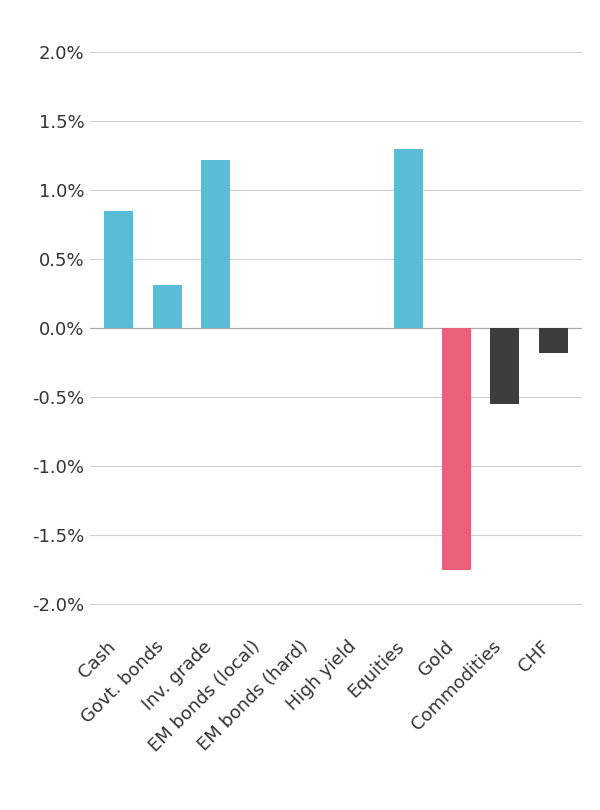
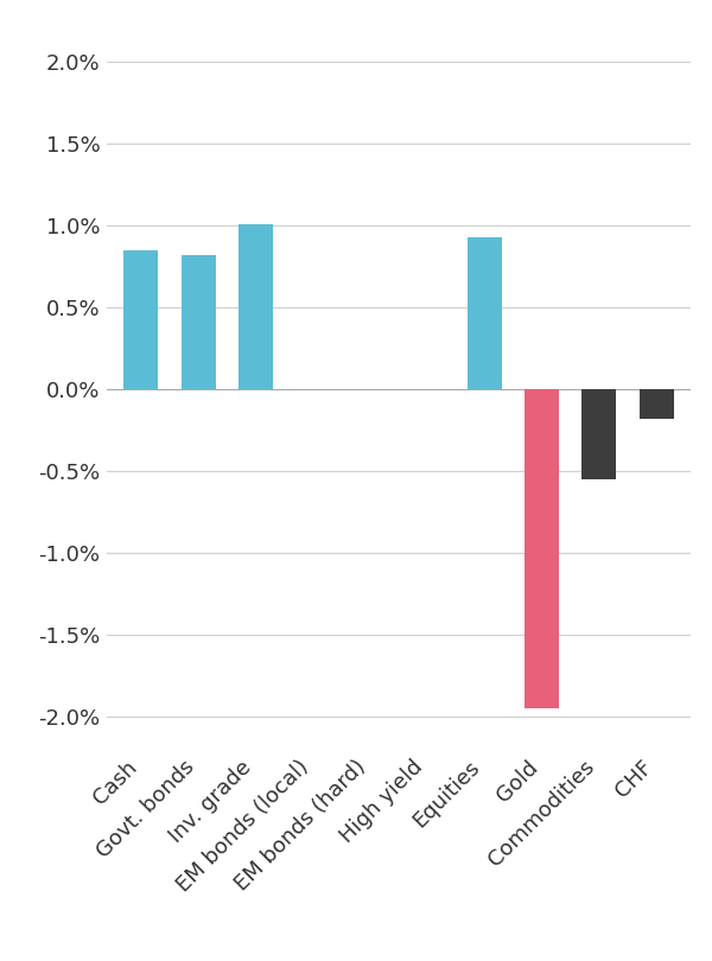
Govt. bonds: 0.31% -> 0.82%
Inv. grade: 1.22% -> 1.01%
Equities: 1.30% -> 0.93%
Gold: -1.75% -> -1.95%
